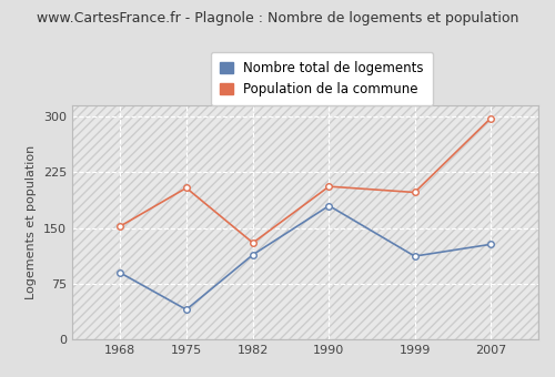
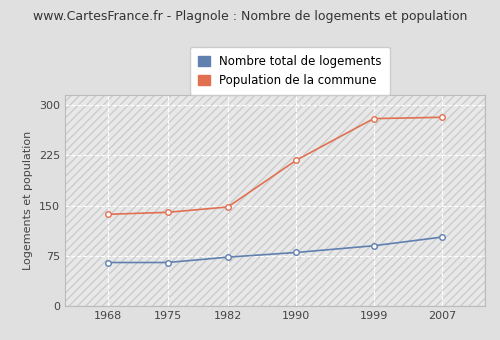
Nombre total de logements/1968: 90 -> 65
Population de la commune/1968: 152 -> 137
Nombre total de logements/1975: 40 -> 65
Population de la commune/1975: 204 -> 140
Nombre total de logements/1982: 114 -> 73
Population de la commune/1982: 130 -> 148
Nombre total de logements/1990: 180 -> 80
Population de la commune/1990: 206 -> 218
Nombre total de logements/1999: 112 -> 90
Population de la commune/1999: 198 -> 280
Nombre total de logements/2007: 128 -> 103
Population de la commune/2007: 298 -> 282
